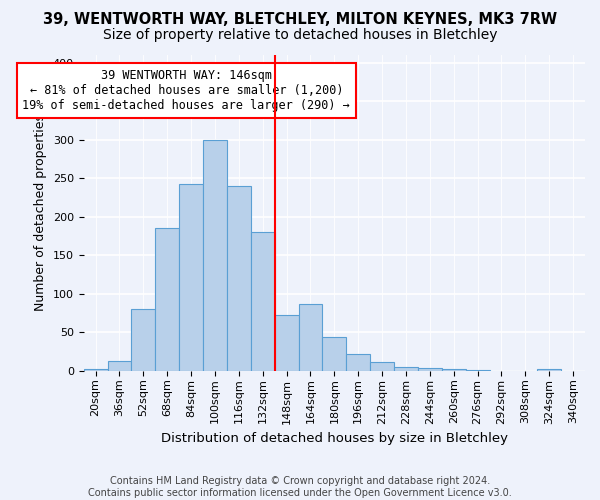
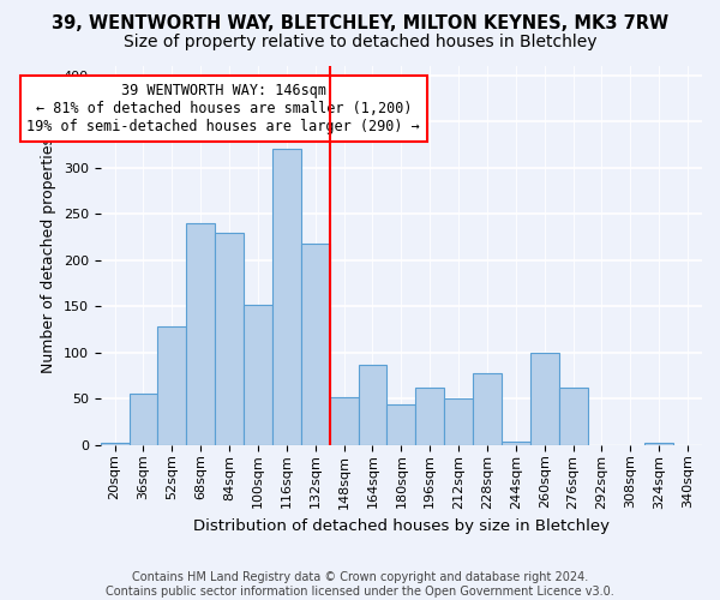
36sqm: 13 -> 56
52sqm: 80 -> 128
68sqm: 185 -> 240
84sqm: 243 -> 230
100sqm: 300 -> 152
116sqm: 240 -> 320
132sqm: 180 -> 218
148sqm: 73 -> 52
196sqm: 22 -> 62
212sqm: 11 -> 50
228sqm: 5 -> 78
260sqm: 2 -> 100
276sqm: 1 -> 62
